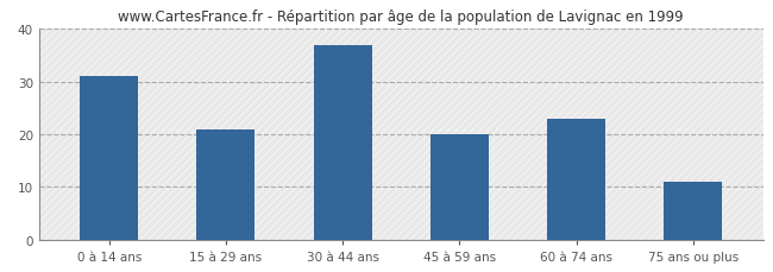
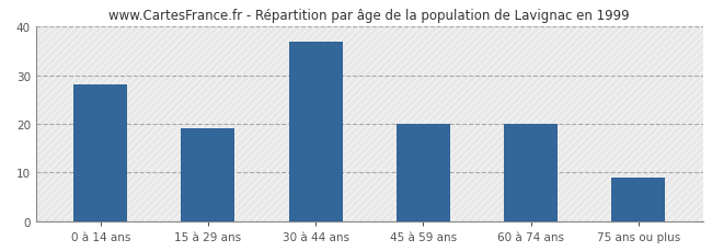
0 à 14 ans: 31 -> 28
15 à 29 ans: 21 -> 19
60 à 74 ans: 23 -> 20
75 ans ou plus: 11 -> 9
